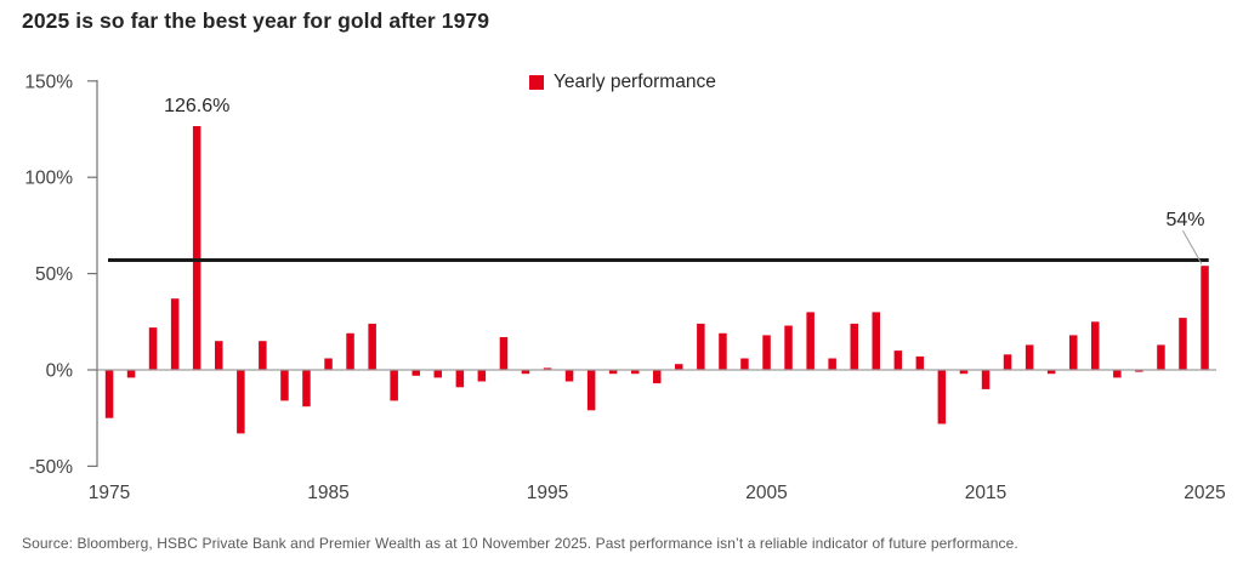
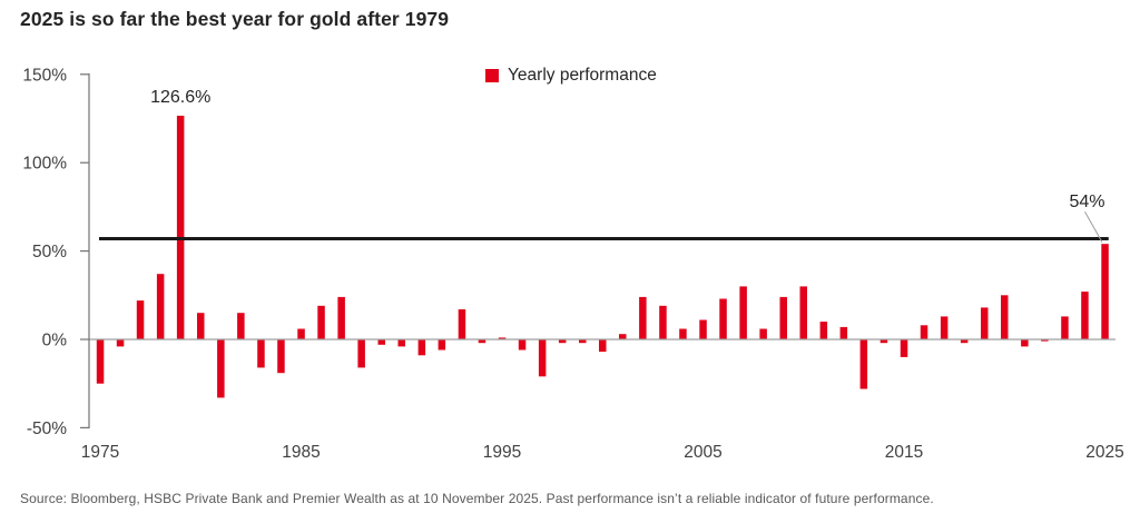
2005: 18% -> 11%
